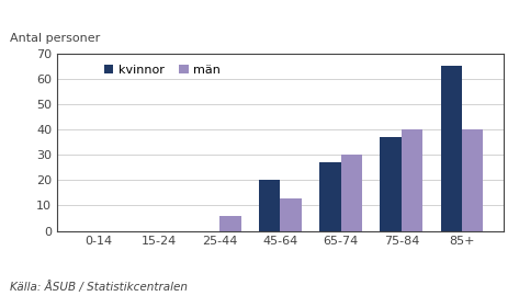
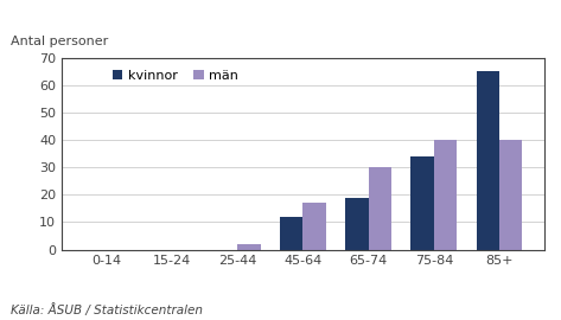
män/25-44: 6 -> 2
kvinnor/45-64: 20 -> 12
män/45-64: 13 -> 17
kvinnor/65-74: 27 -> 19
kvinnor/75-84: 37 -> 34
